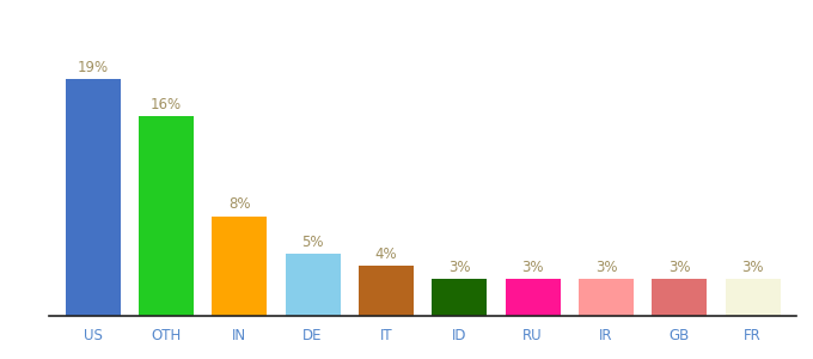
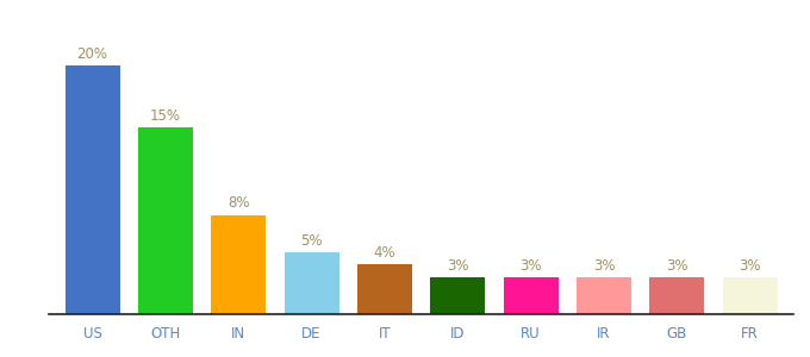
US: 19% -> 20%
OTH: 16% -> 15%
